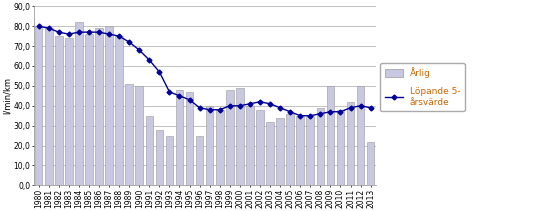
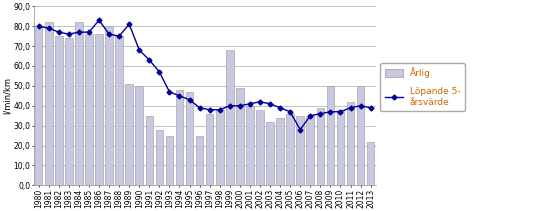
Årlig/1981: 79 -> 82
Årlig/1986: 79 -> 76
Löpande 5- årsvärde/1986: 77 -> 83
Löpande 5- årsvärde/1989: 72 -> 81
Årlig/1997: 40 -> 36
Årlig/1999: 48 -> 68
Löpande 5- årsvärde/2006: 35 -> 28
